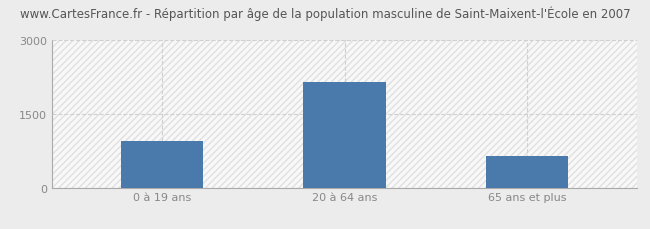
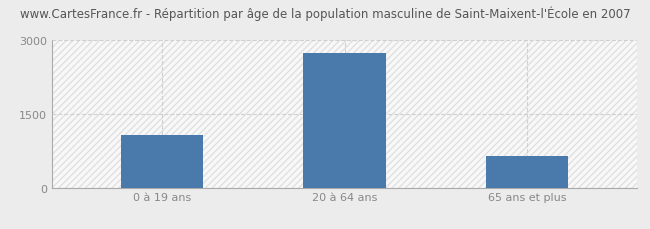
0 à 19 ans: 950 -> 1080
20 à 64 ans: 2150 -> 2750
